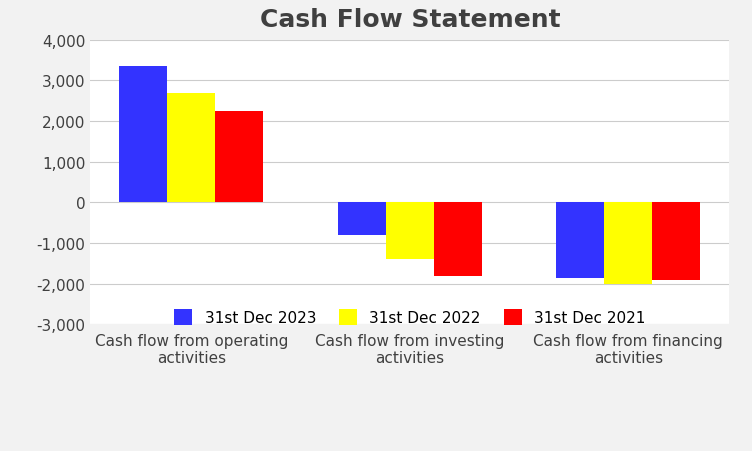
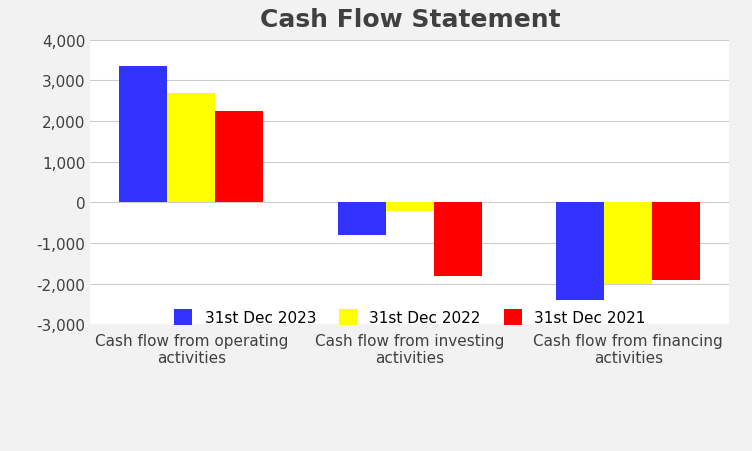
31st Dec 2022/Cash flow from investing activities: -1,400 -> -200
31st Dec 2023/Cash flow from financing activities: -1,850 -> -2,400
